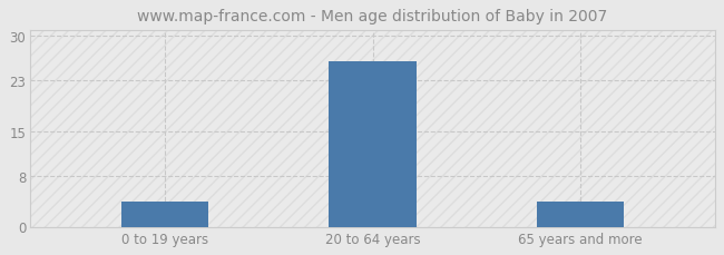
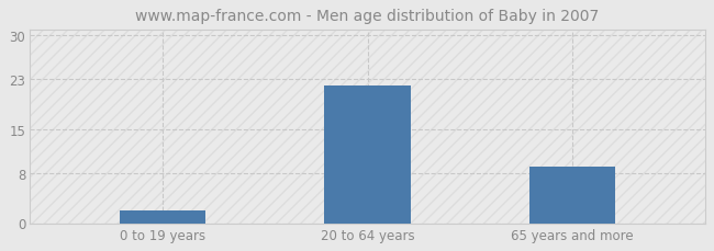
0 to 19 years: 4 -> 2
20 to 64 years: 26 -> 22
65 years and more: 4 -> 9
